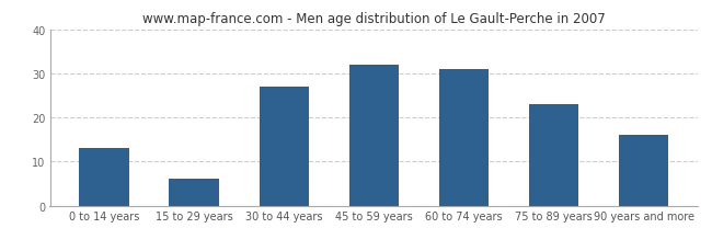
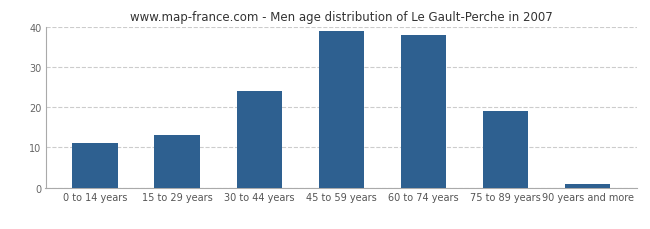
0 to 14 years: 13 -> 11
15 to 29 years: 6 -> 13
30 to 44 years: 27 -> 24
45 to 59 years: 32 -> 39
60 to 74 years: 31 -> 38
75 to 89 years: 23 -> 19
90 years and more: 16 -> 1
